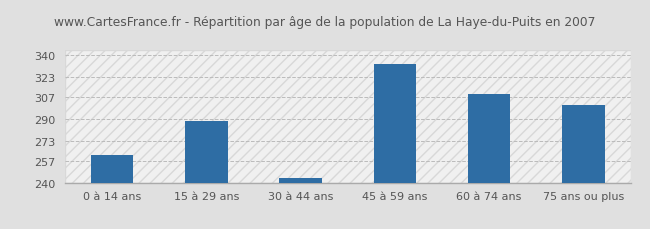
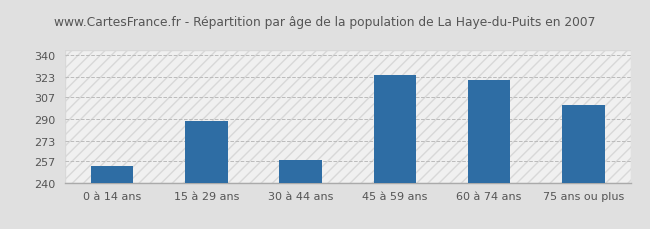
0 à 14 ans: 262 -> 253
30 à 44 ans: 244 -> 258
45 à 59 ans: 333 -> 324
60 à 74 ans: 309 -> 320
